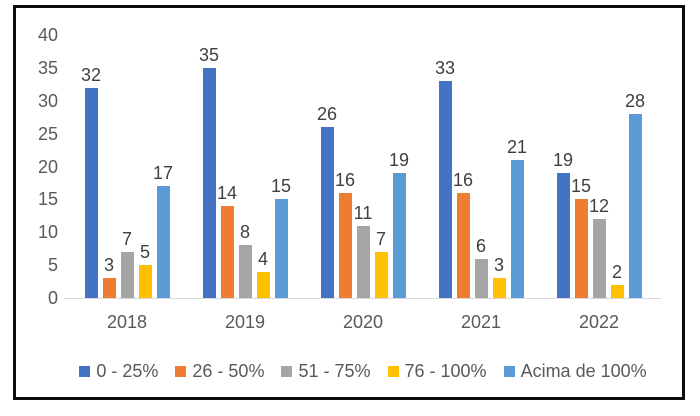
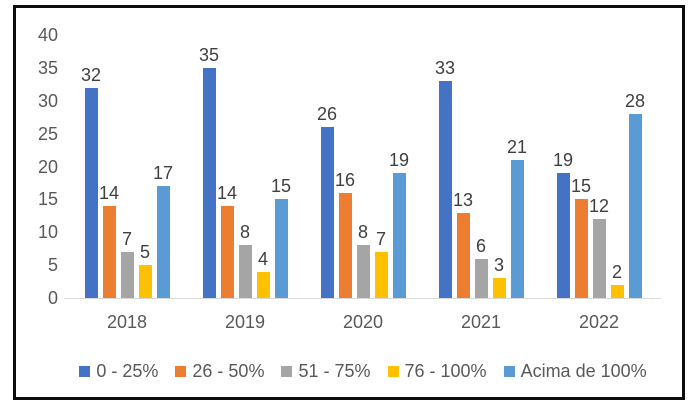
26 - 50%/2018: 3 -> 14
51 - 75%/2020: 11 -> 8
26 - 50%/2021: 16 -> 13
